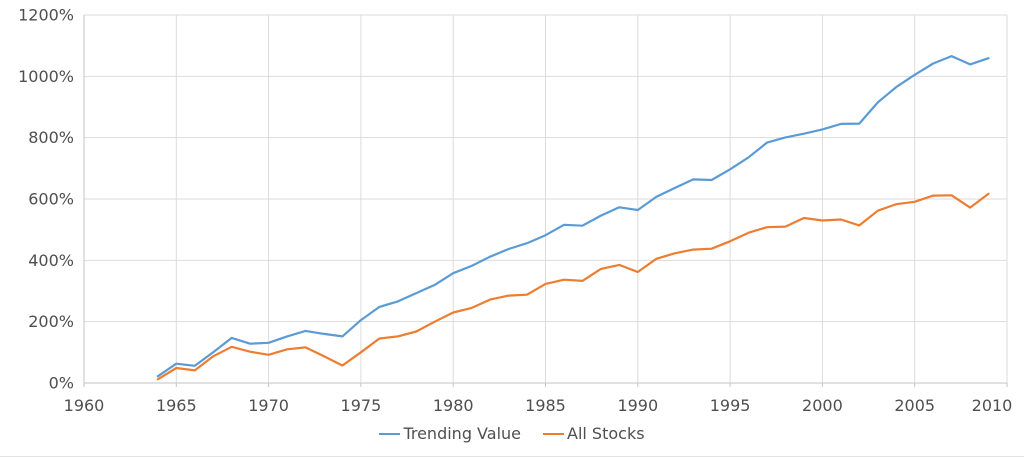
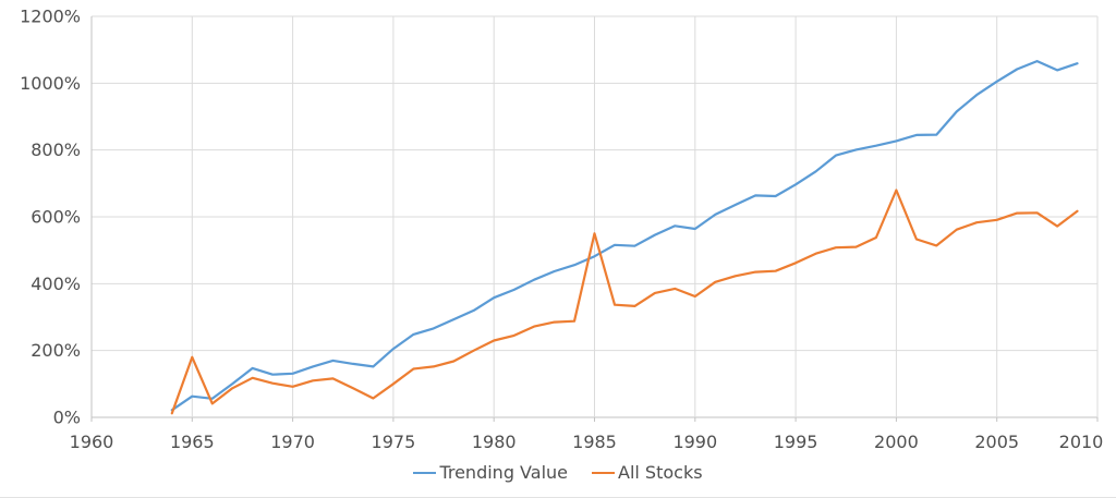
All Stocks/1965: 50% -> 180%
All Stocks/1985: 320% -> 550%
All Stocks/2000: 530% -> 680%
